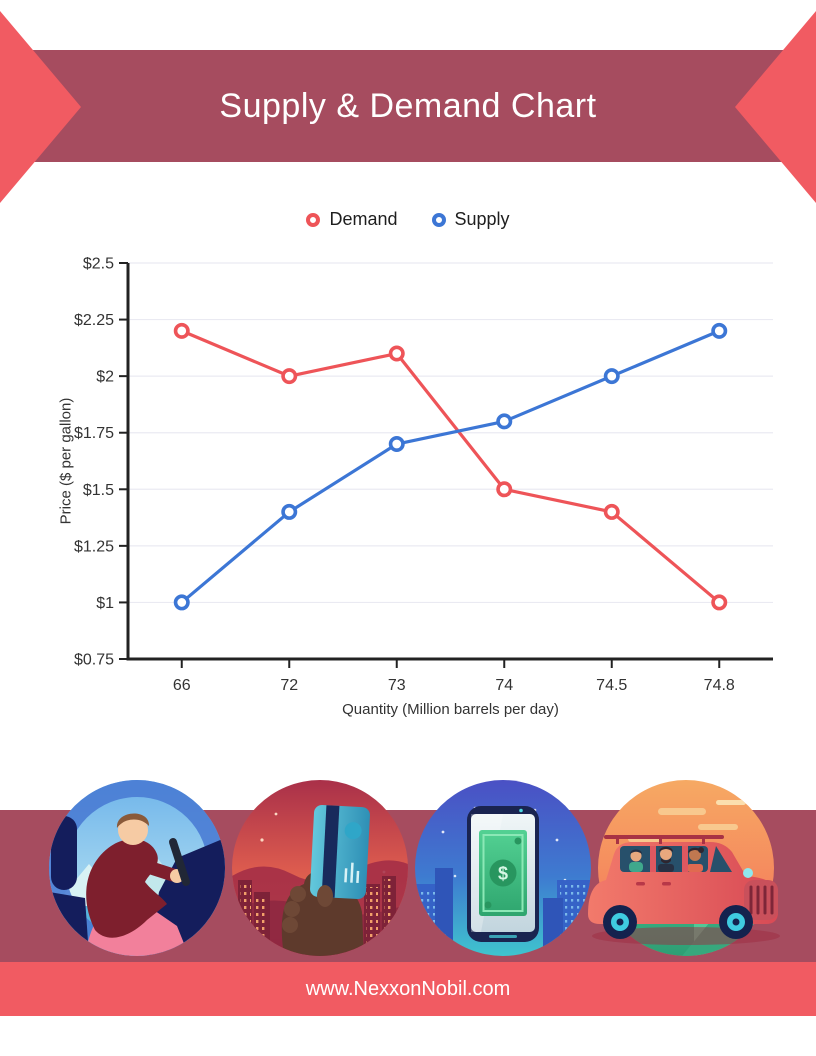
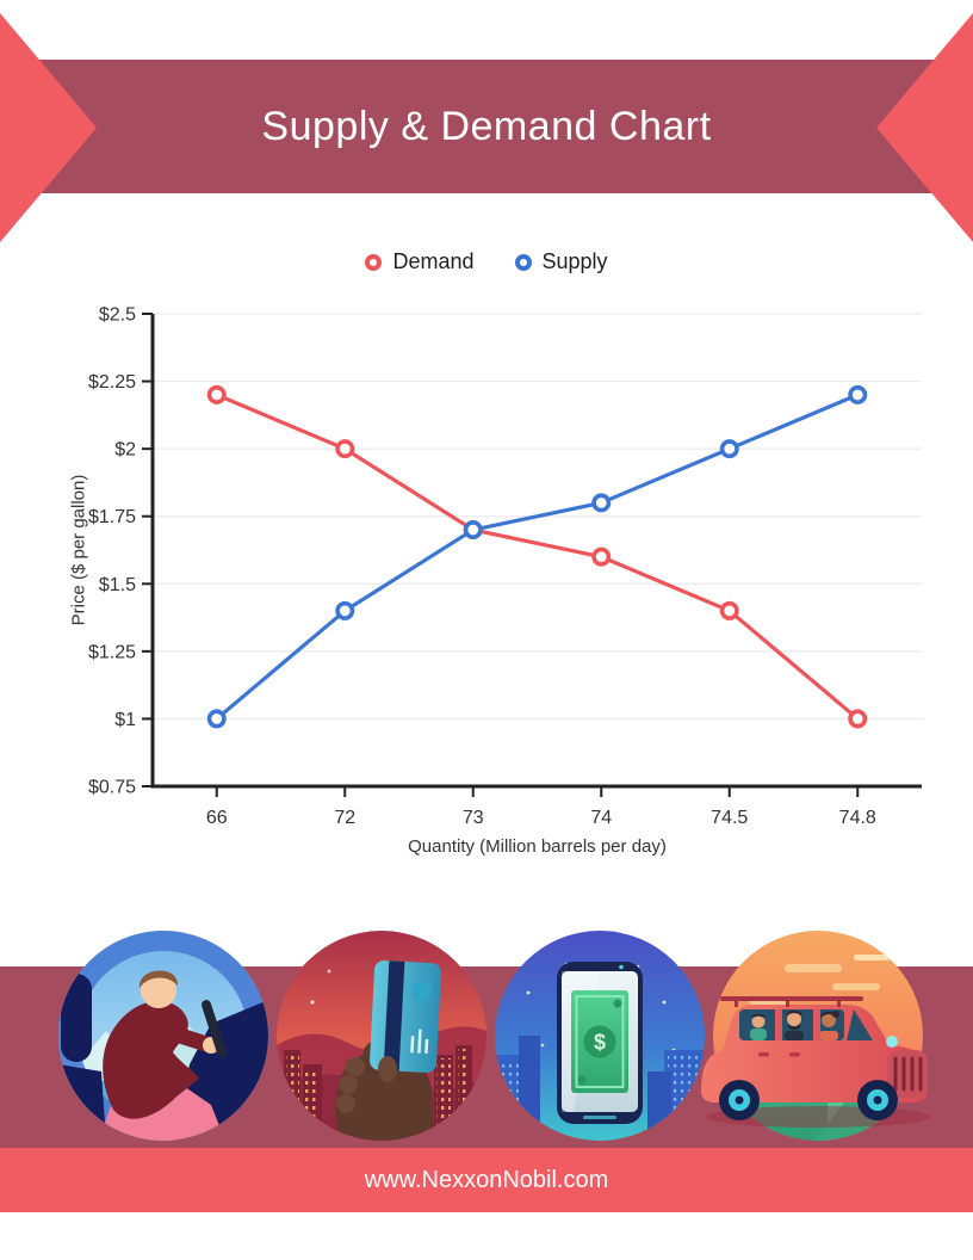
Demand/73: $2.1 -> $1.7
Demand/74: $1.5 -> $1.6
